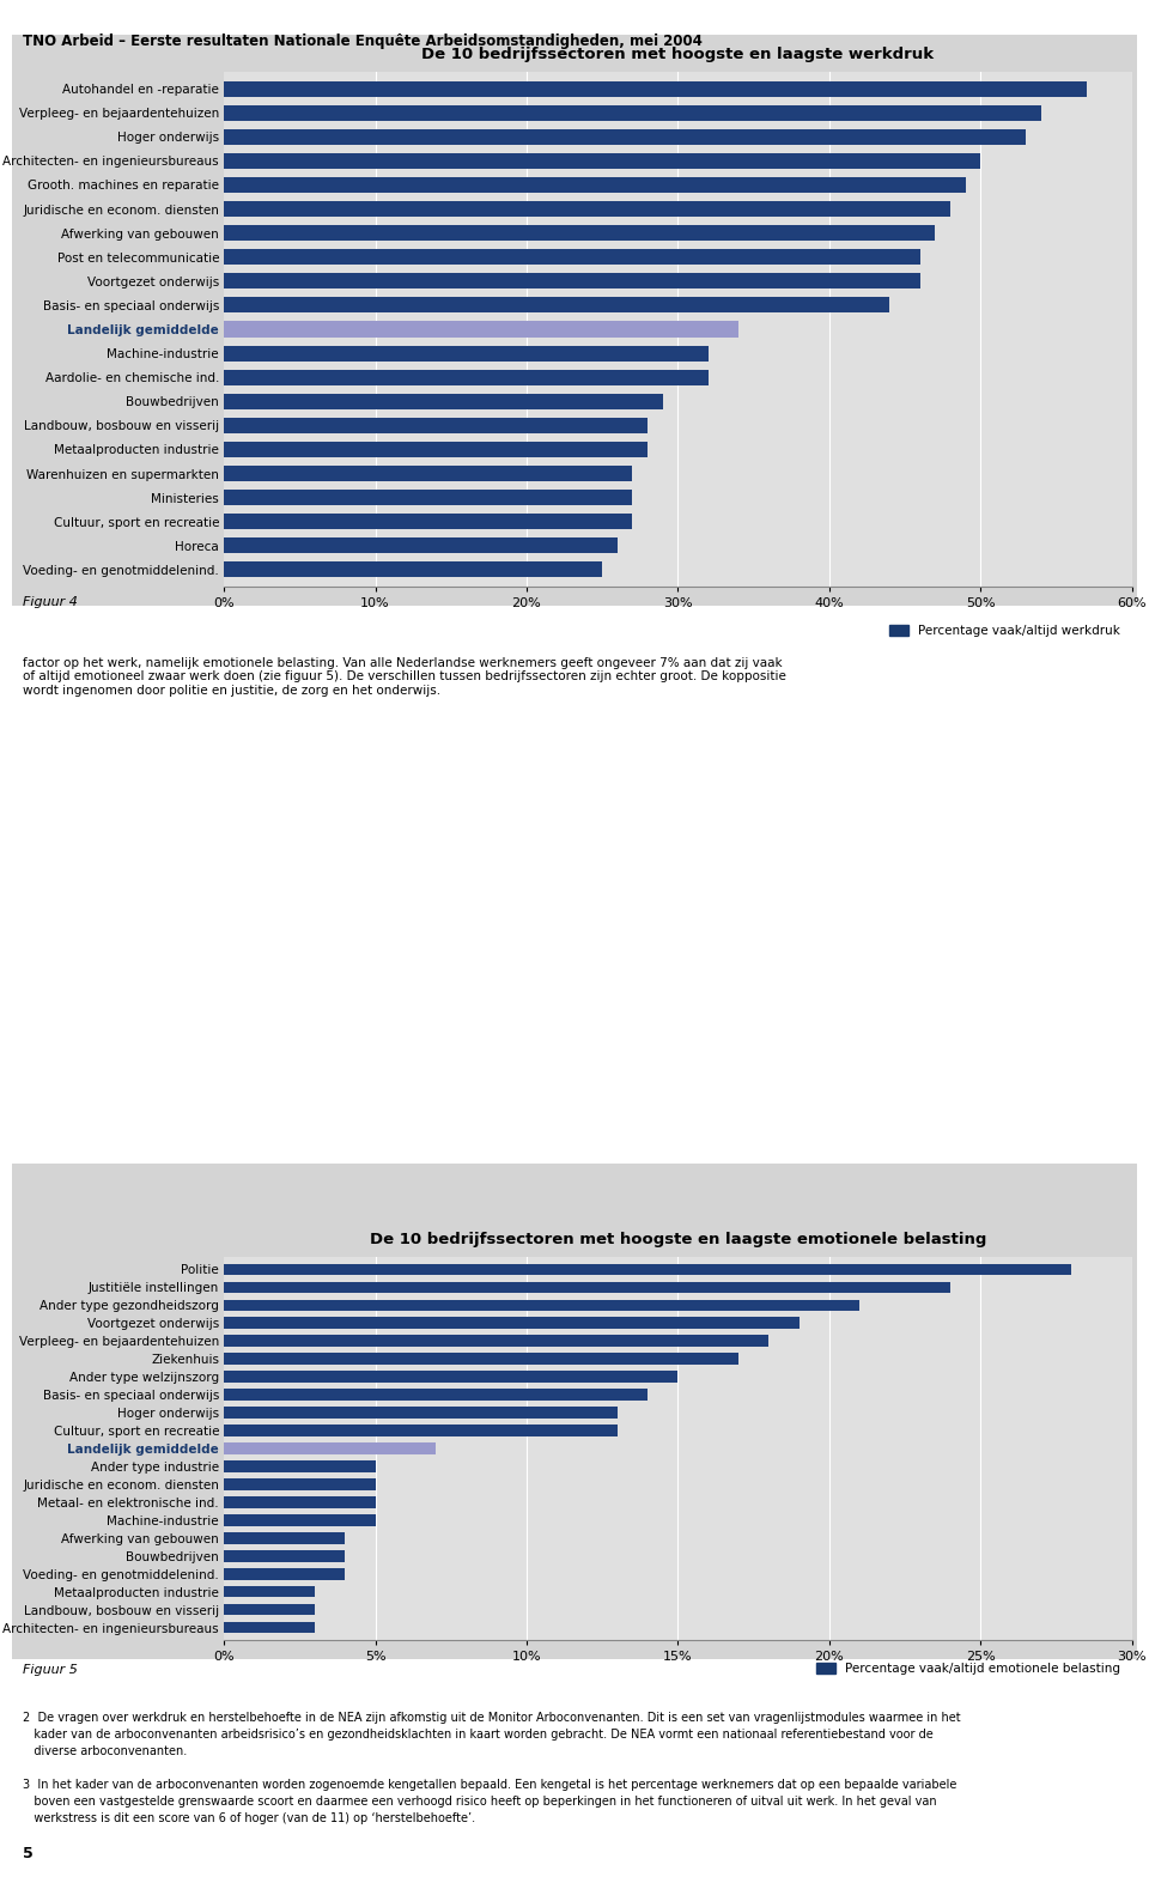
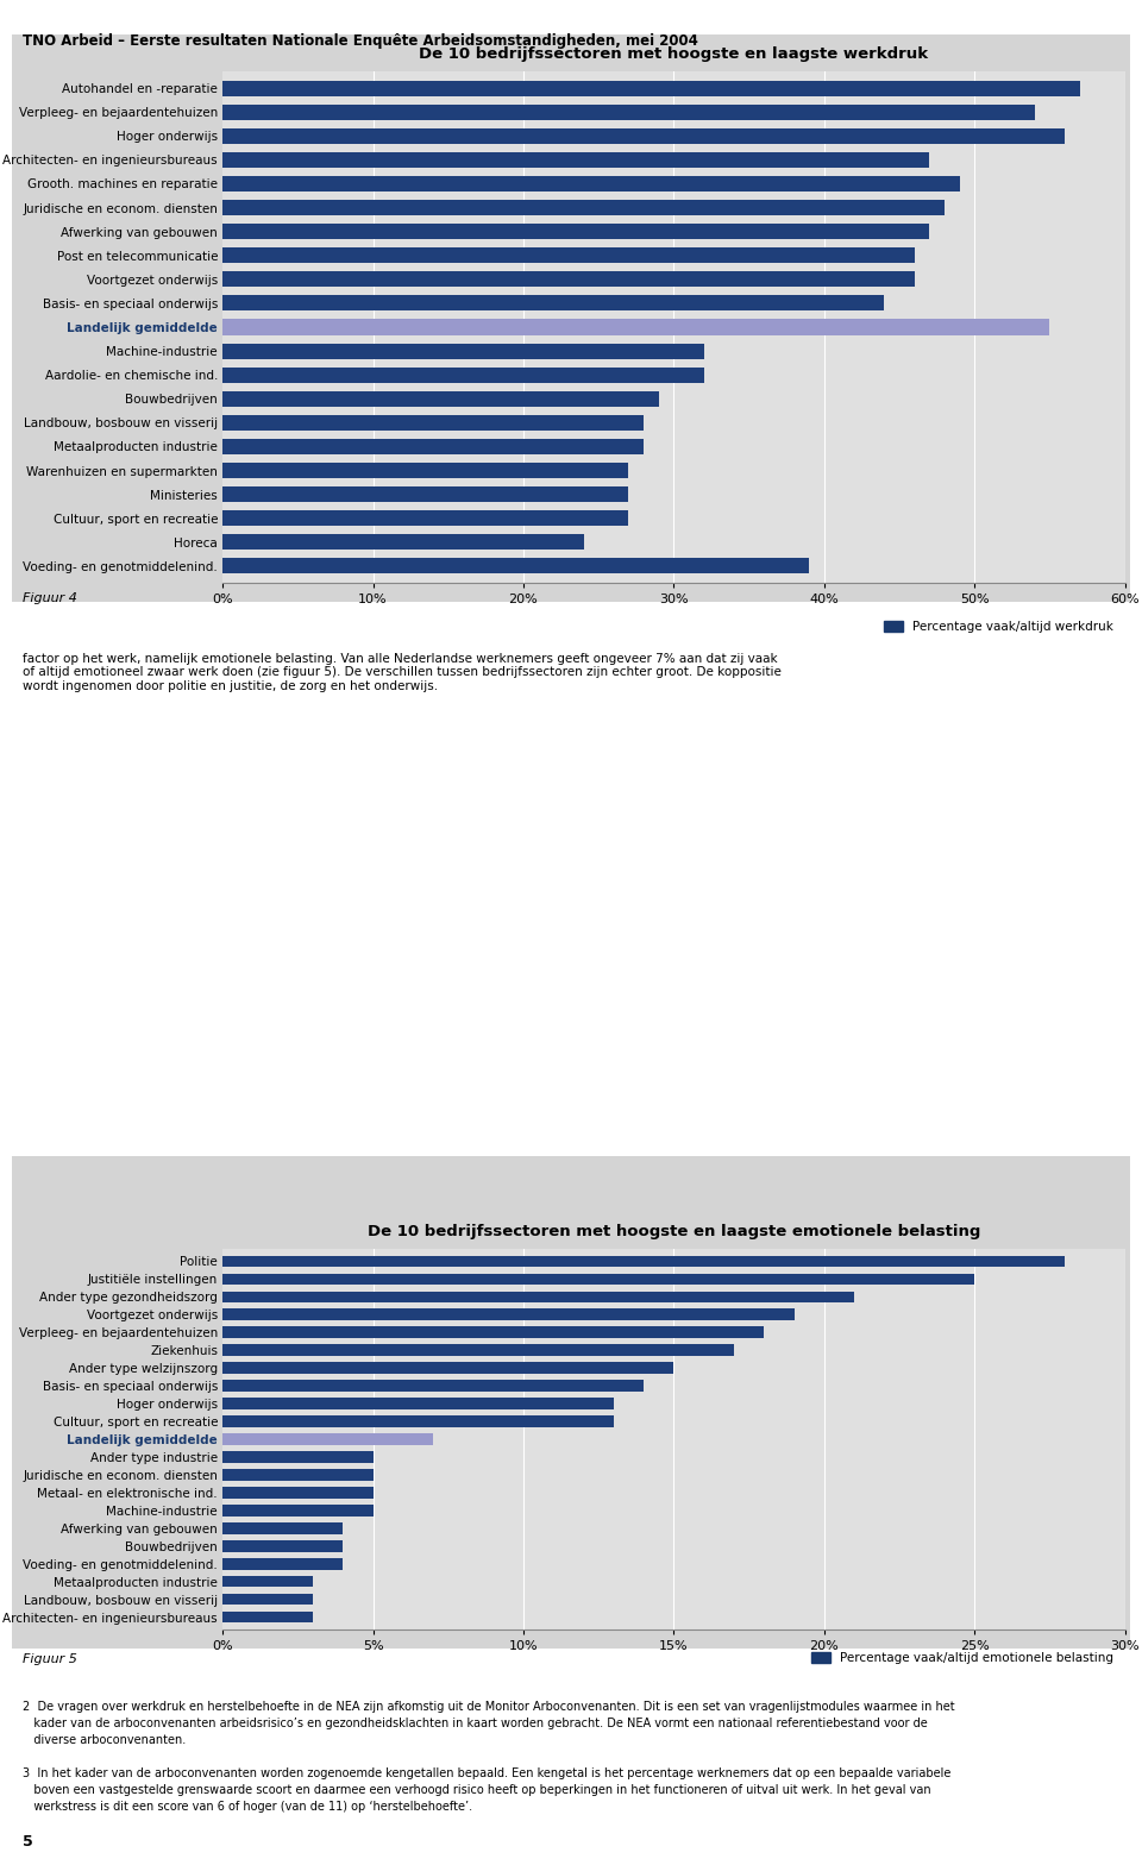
De 10 bedrijfssectoren met hoogste en laagste werkdruk/Hoger onderwijs: 53% -> 56%
De 10 bedrijfssectoren met hoogste en laagste werkdruk/Architecten- en ingenieursbureaus: 50% -> 47%
De 10 bedrijfssectoren met hoogste en laagste werkdruk/Landelijk gemiddelde: 34% -> 55%
De 10 bedrijfssectoren met hoogste en laagste werkdruk/Horeca: 26% -> 24%
De 10 bedrijfssectoren met hoogste en laagste werkdruk/Voeding- en genotmiddelenind.: 25% -> 39%
Justitiële instellingen: 24% -> 25%
